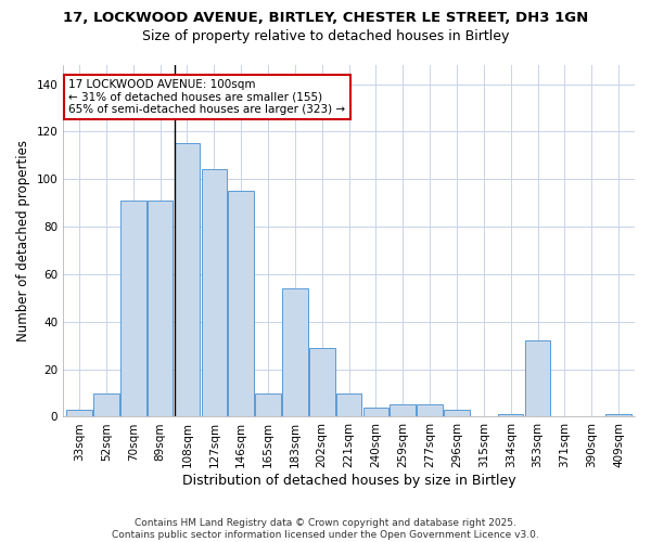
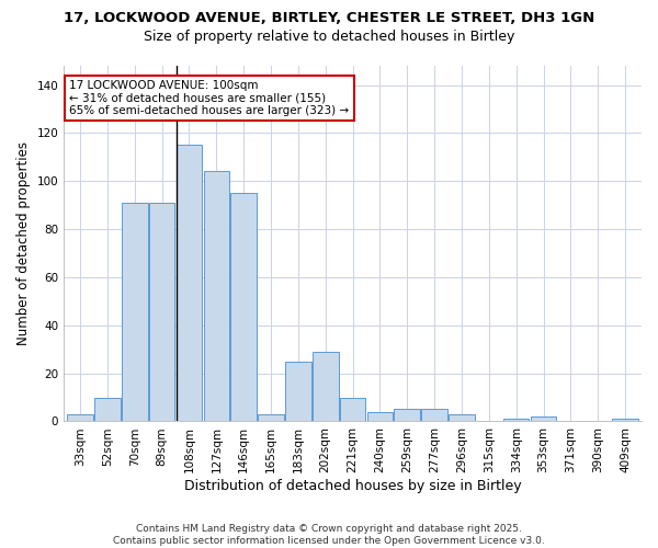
165sqm: 10 -> 3
183sqm: 54 -> 25
353sqm: 32 -> 2
